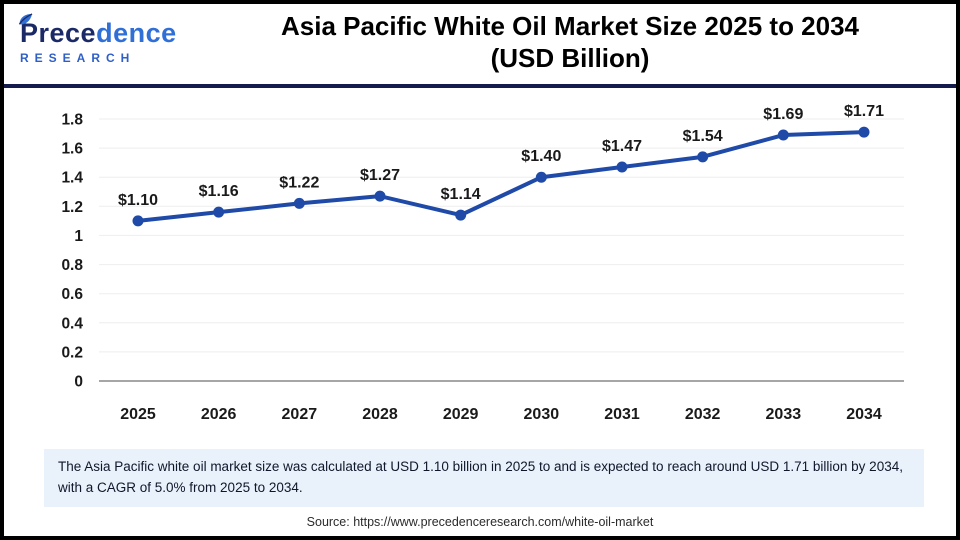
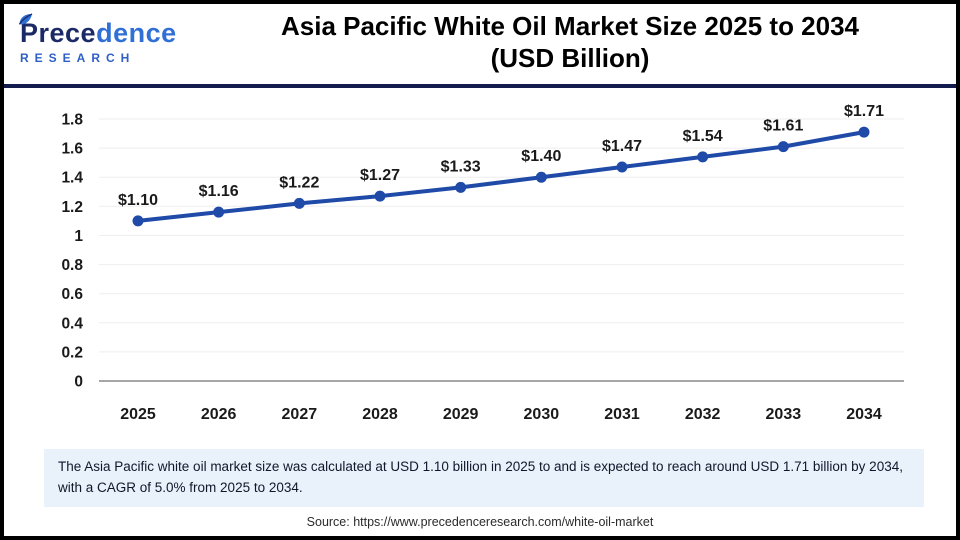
2029: $1.14 -> $1.33
2033: $1.69 -> $1.61
